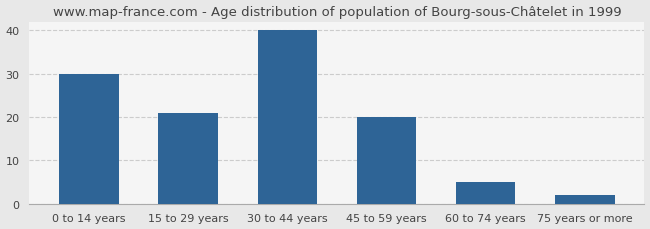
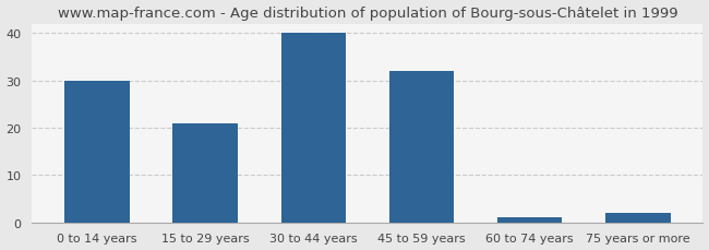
45 to 59 years: 20 -> 32
60 to 74 years: 5 -> 1
